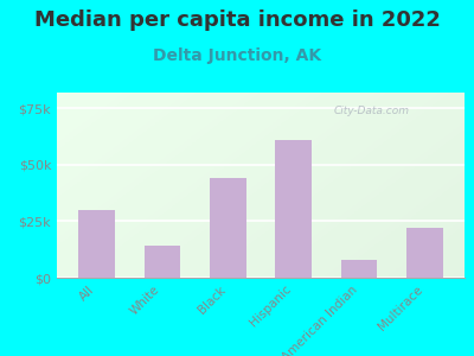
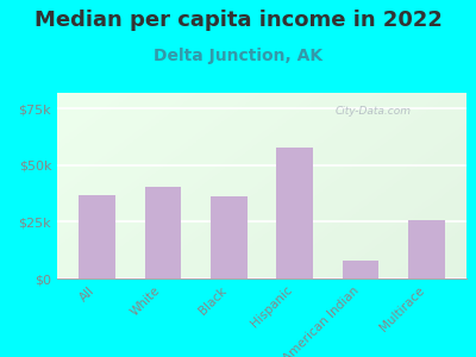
All: $30k -> $37k
White: $14k -> $40k
Black: $44k -> $36k
Hispanic: $61k -> $58k
Multirace: $22k -> $26k
